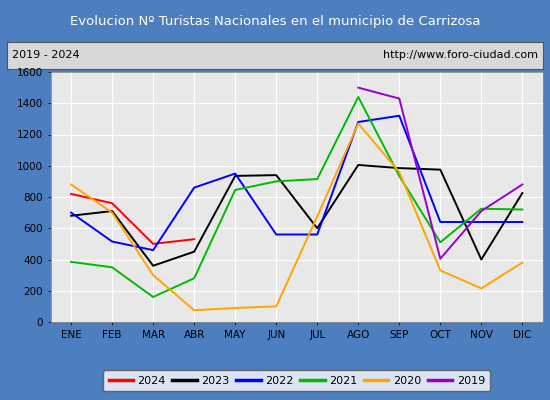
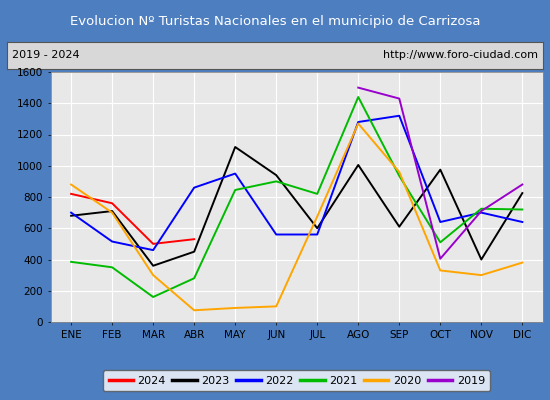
2023/MAY: 940 -> 1120
2021/JUL: 920 -> 820
2023/SEP: 980 -> 610
2022/NOV: 640 -> 700
2020/NOV: 220 -> 300
